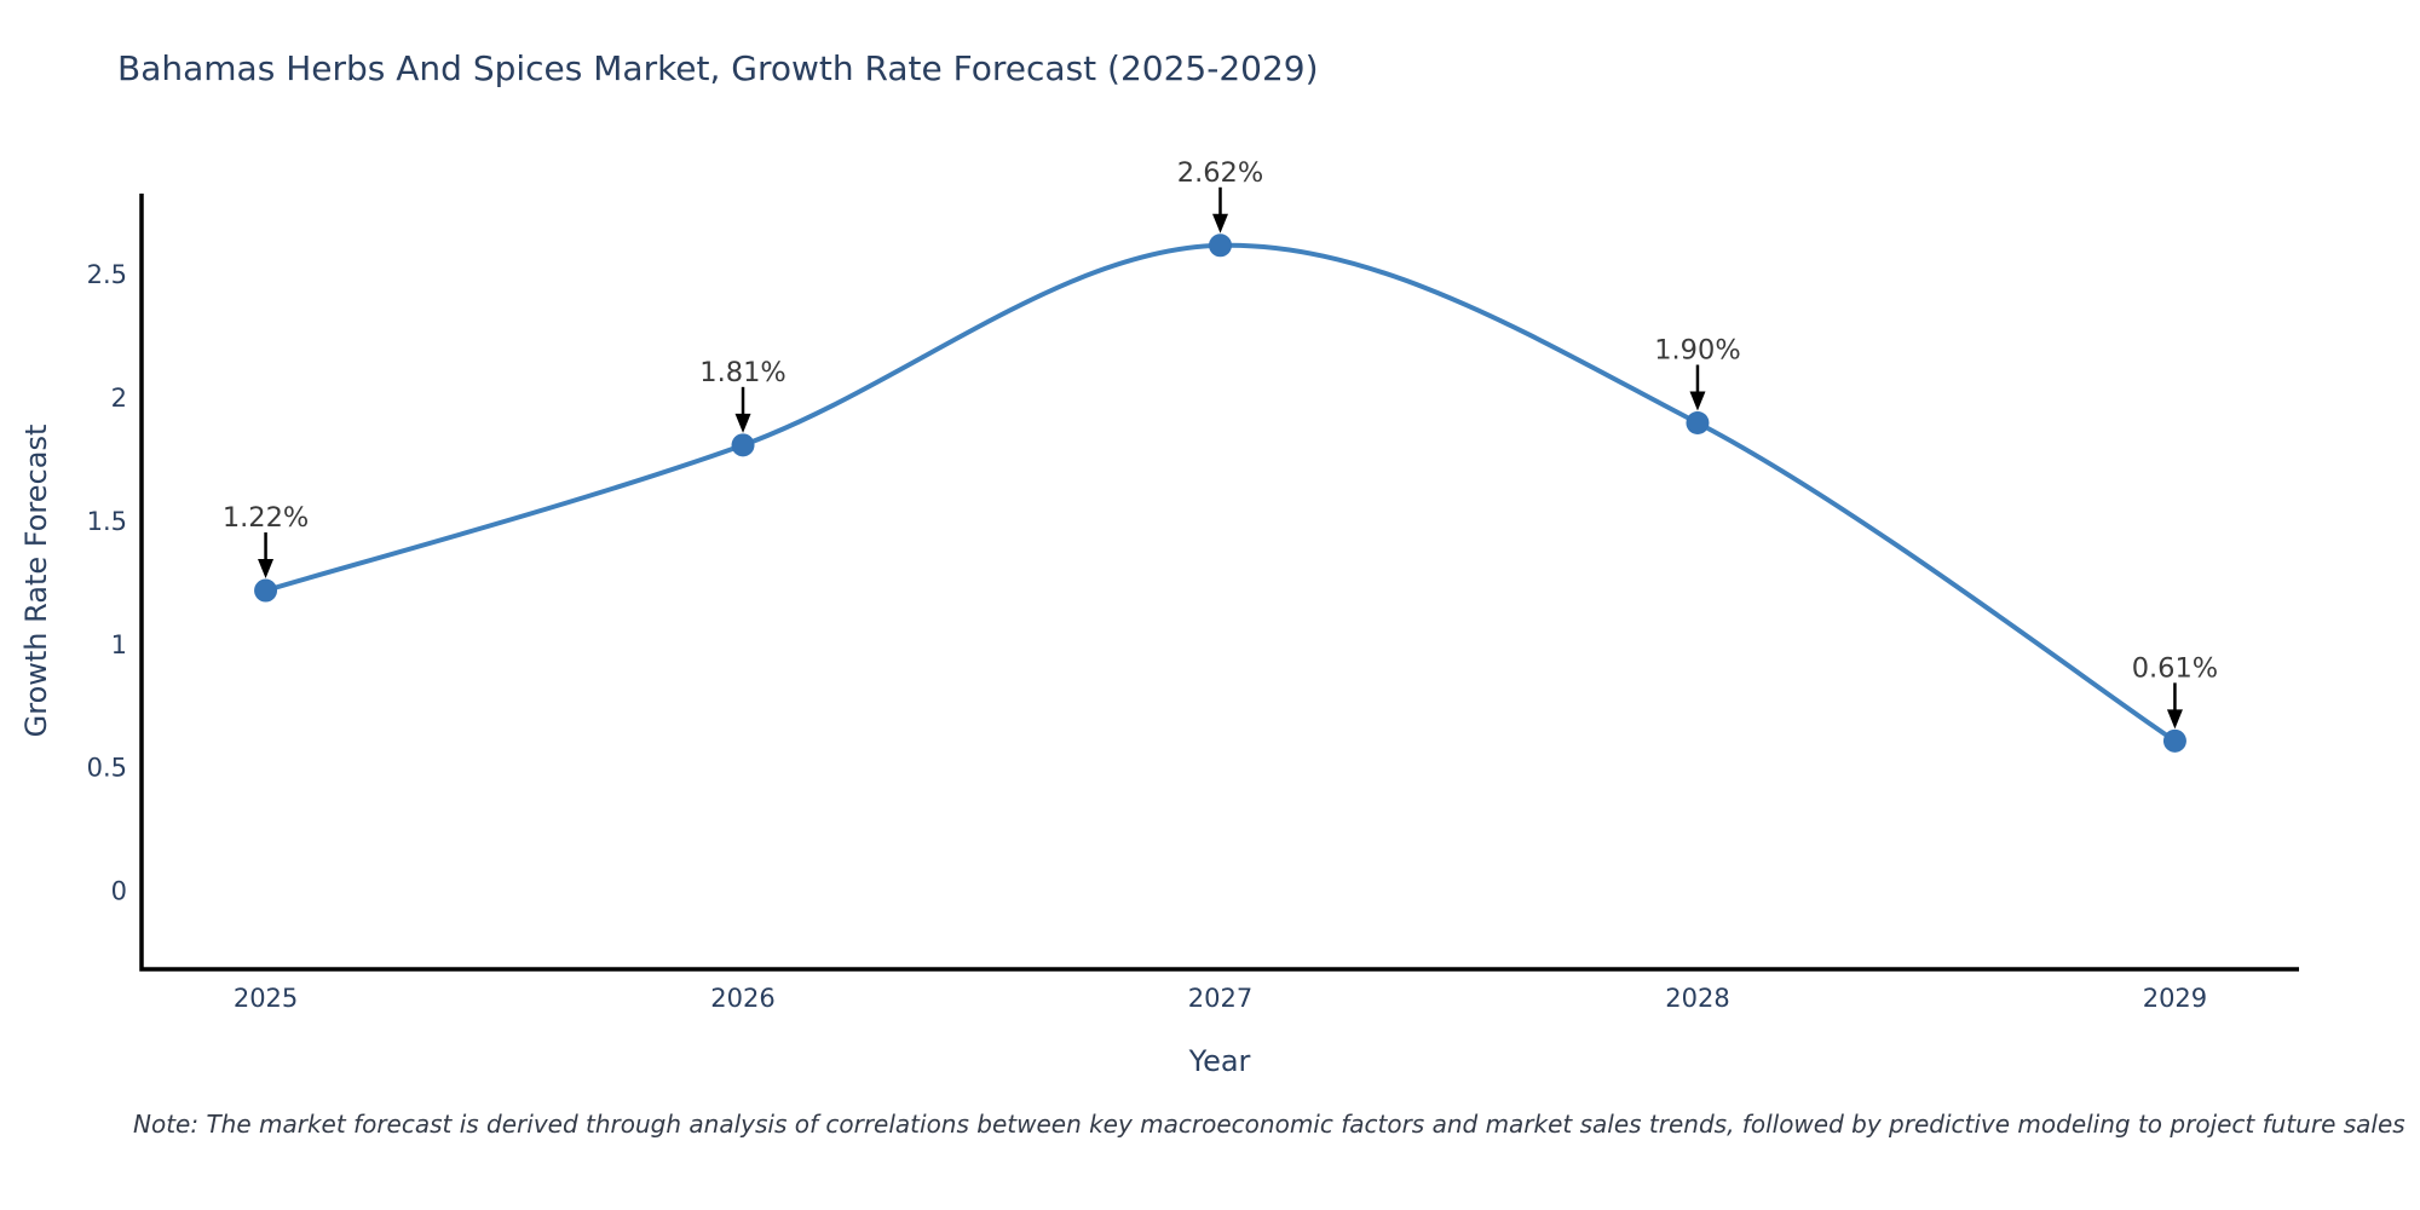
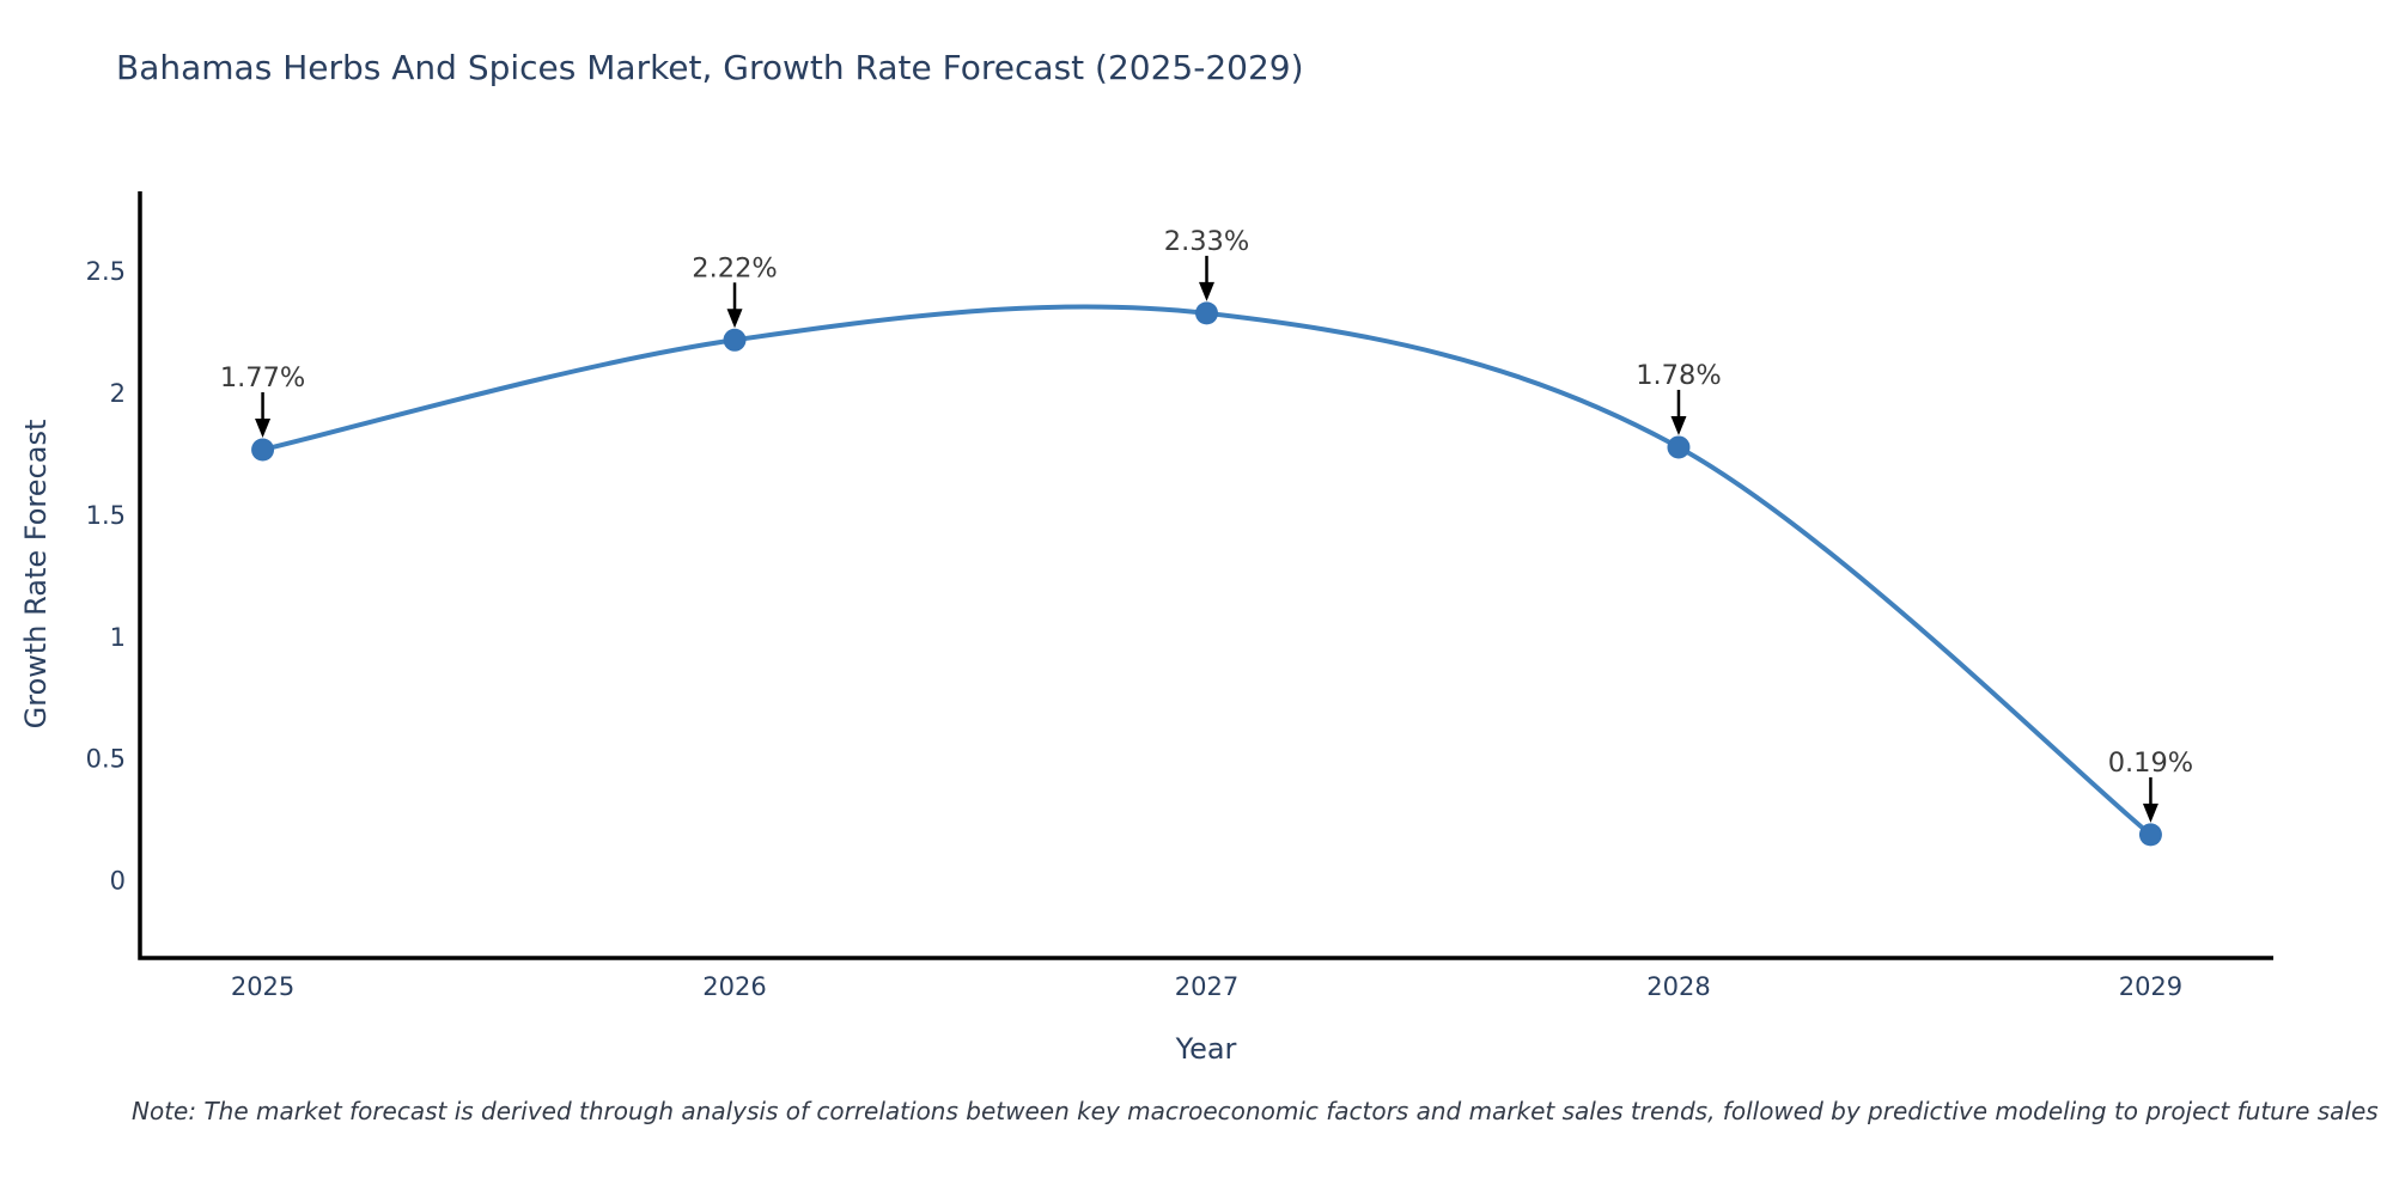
2025: 1.22% -> 1.77%
2026: 1.81% -> 2.22%
2027: 2.62% -> 2.33%
2028: 1.90% -> 1.78%
2029: 0.61% -> 0.19%
